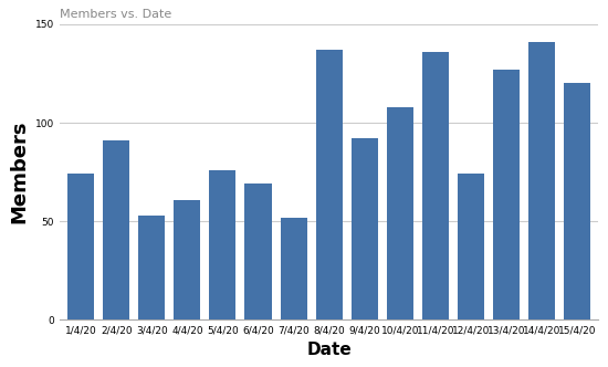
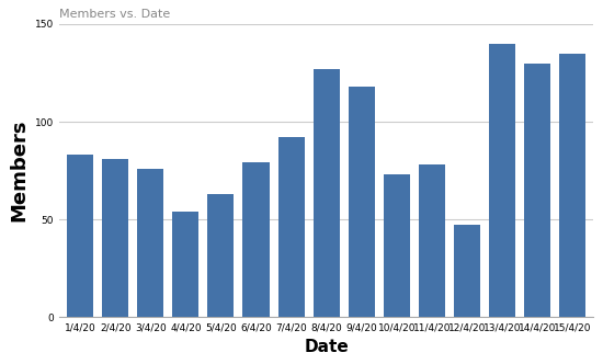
1/4/20: 74 -> 83
2/4/20: 91 -> 81
3/4/20: 53 -> 76
4/4/20: 61 -> 54
5/4/20: 76 -> 63
6/4/20: 69 -> 79
7/4/20: 52 -> 92
8/4/20: 137 -> 127
9/4/20: 92 -> 118
10/4/20: 108 -> 73
11/4/20: 136 -> 78
12/4/20: 74 -> 47
13/4/20: 127 -> 140
14/4/20: 141 -> 130
15/4/20: 120 -> 135
